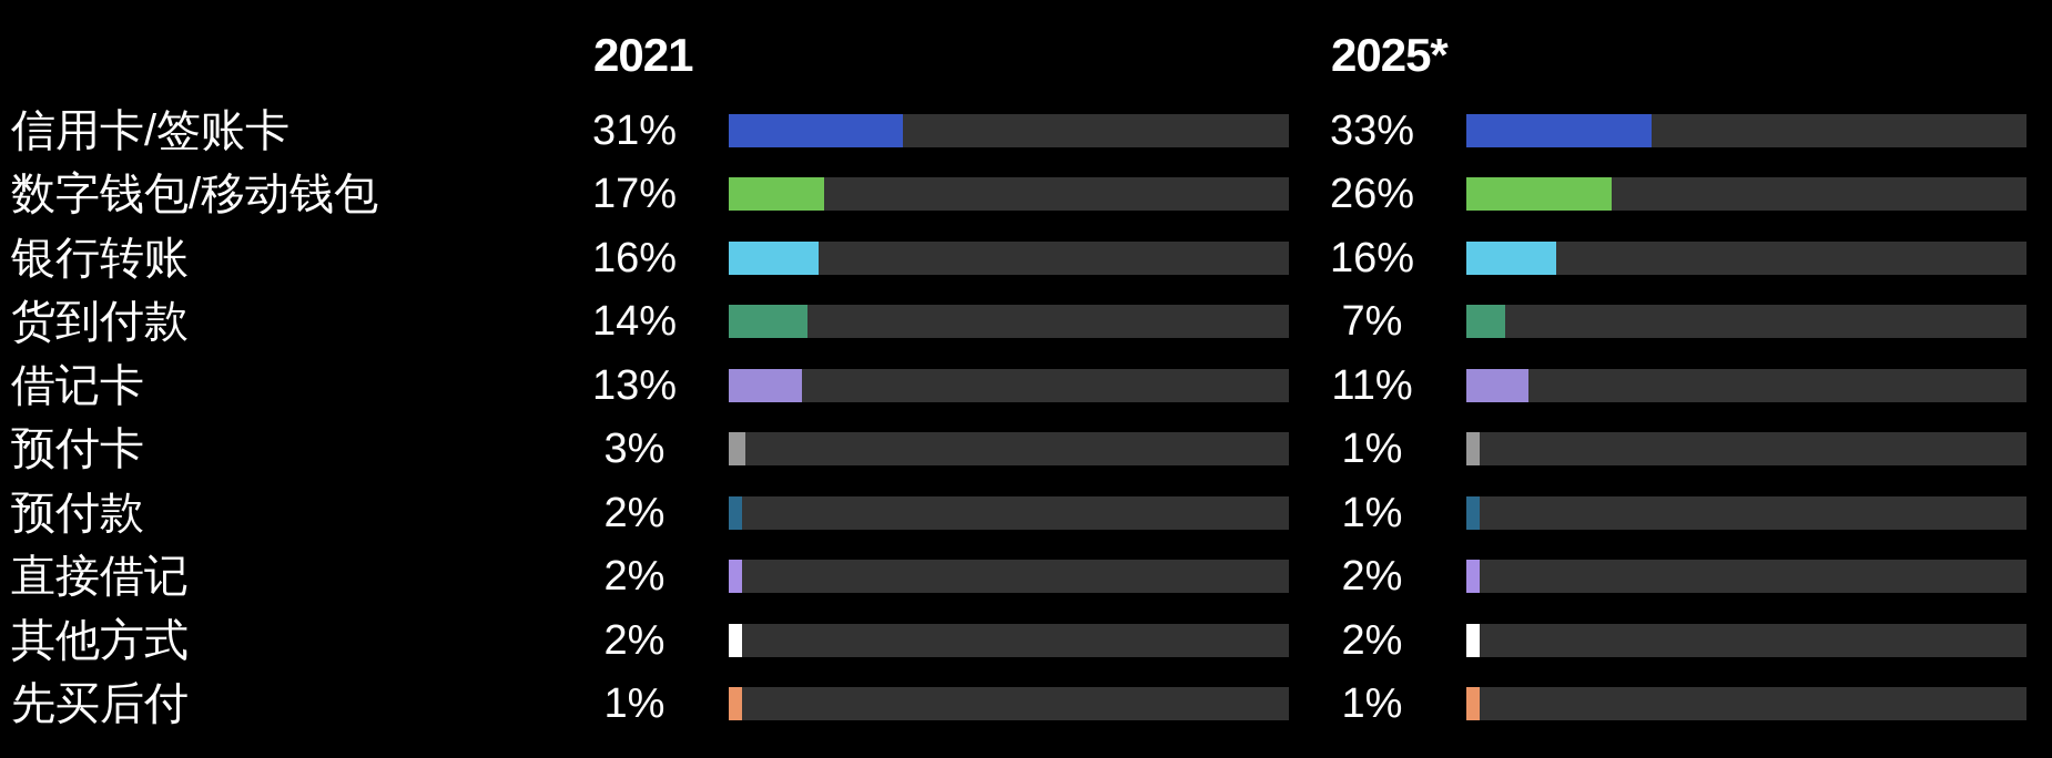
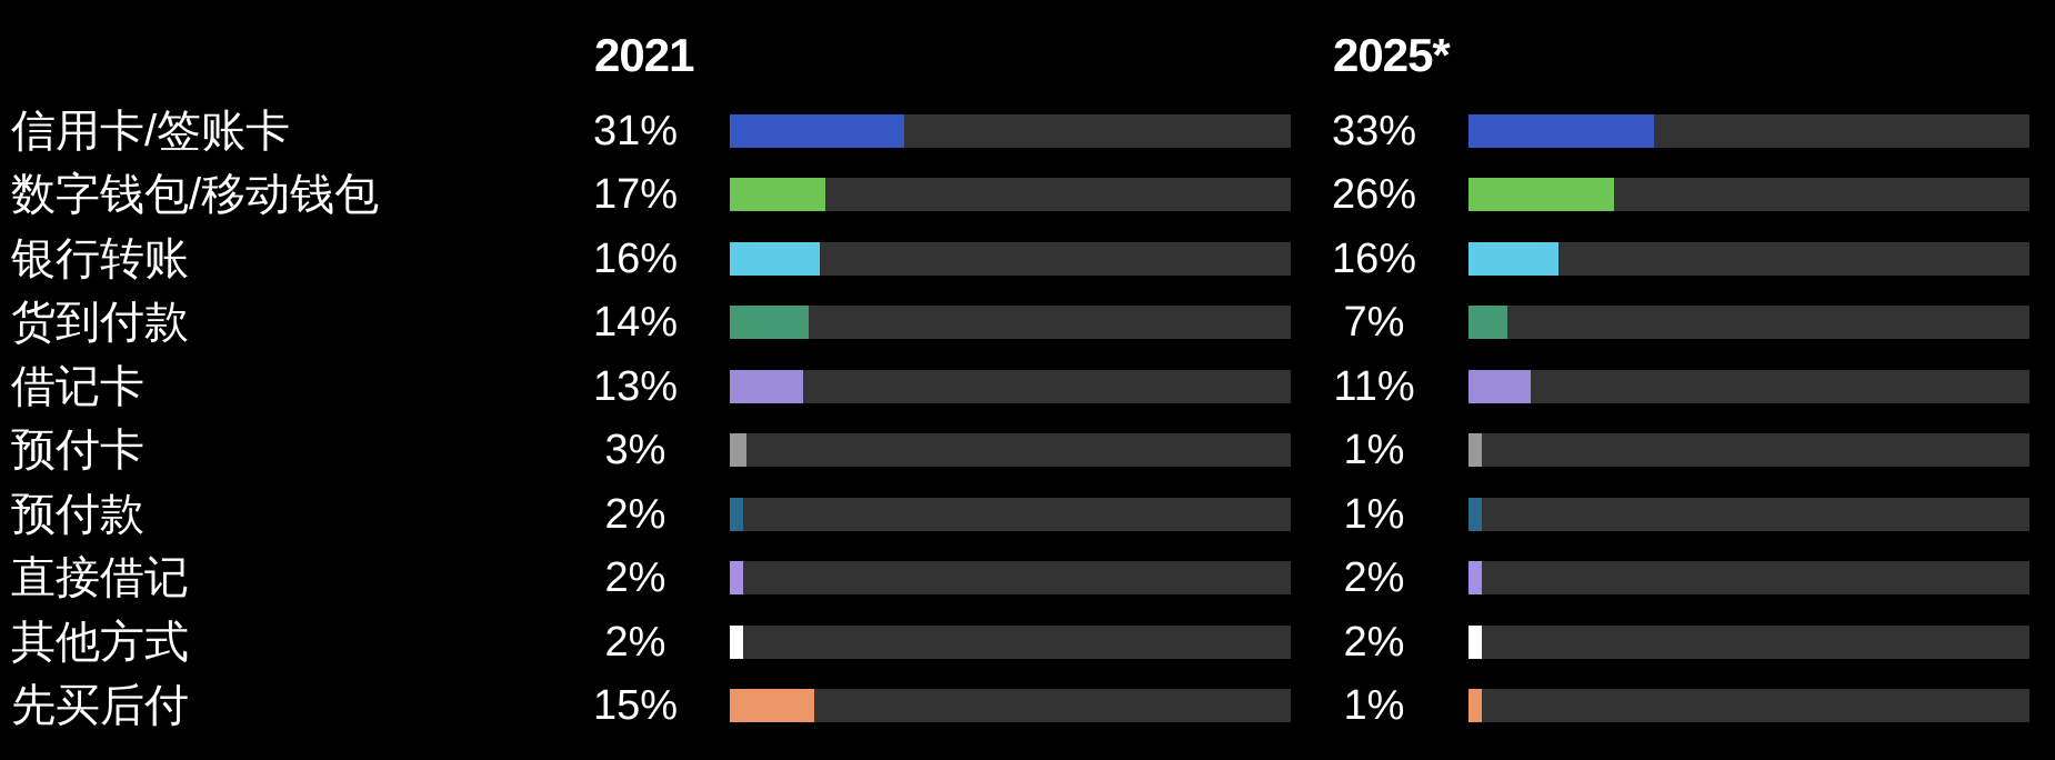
2021/先买后付: 1% -> 15%
